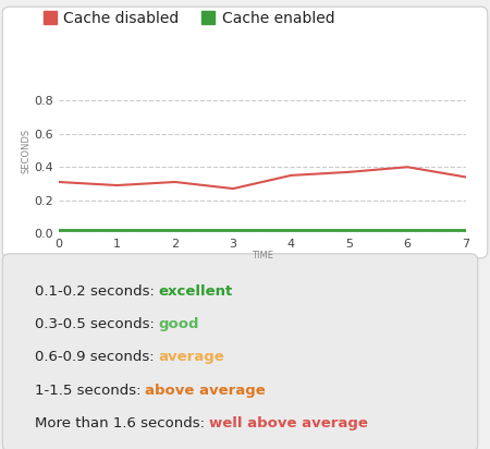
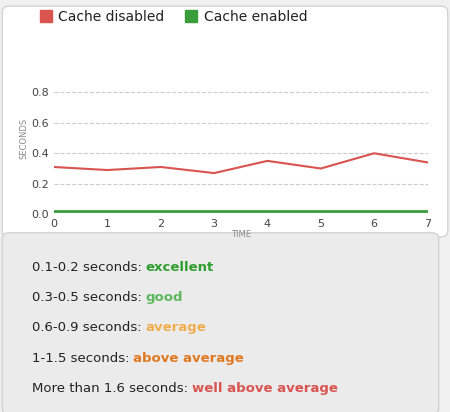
Cache disabled/5: 0.37 -> 0.30
